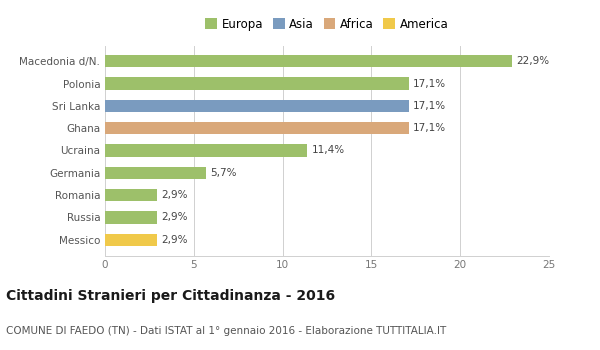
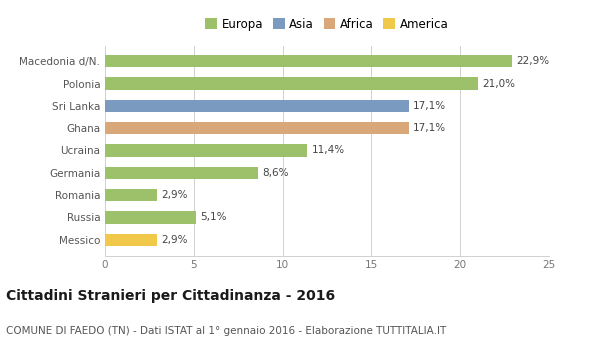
Polonia: 17,1% -> 21,0%
Germania: 5,7% -> 8,6%
Russia: 2,9% -> 5,1%
